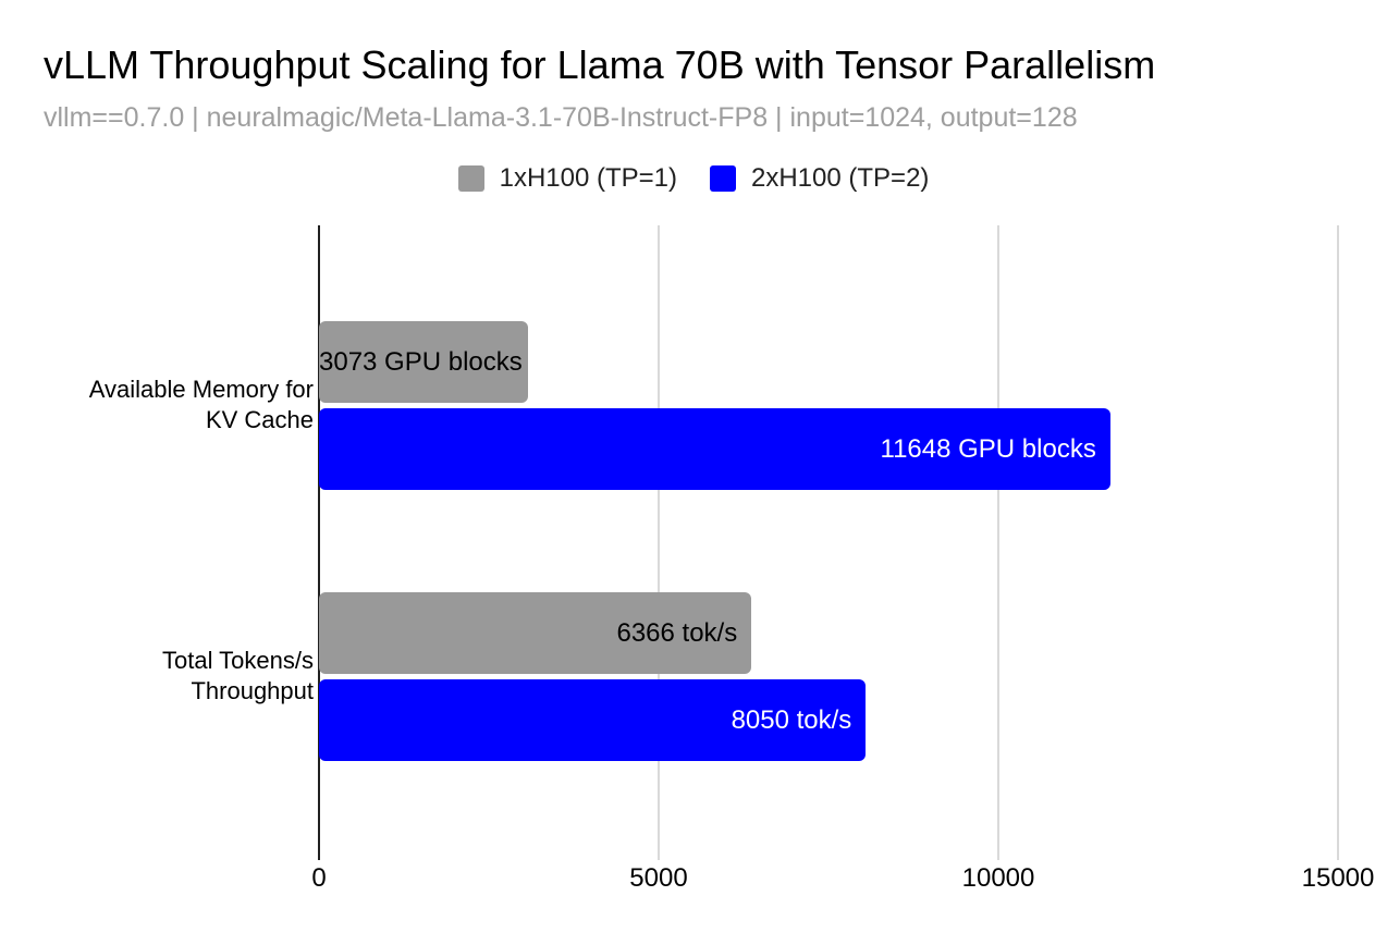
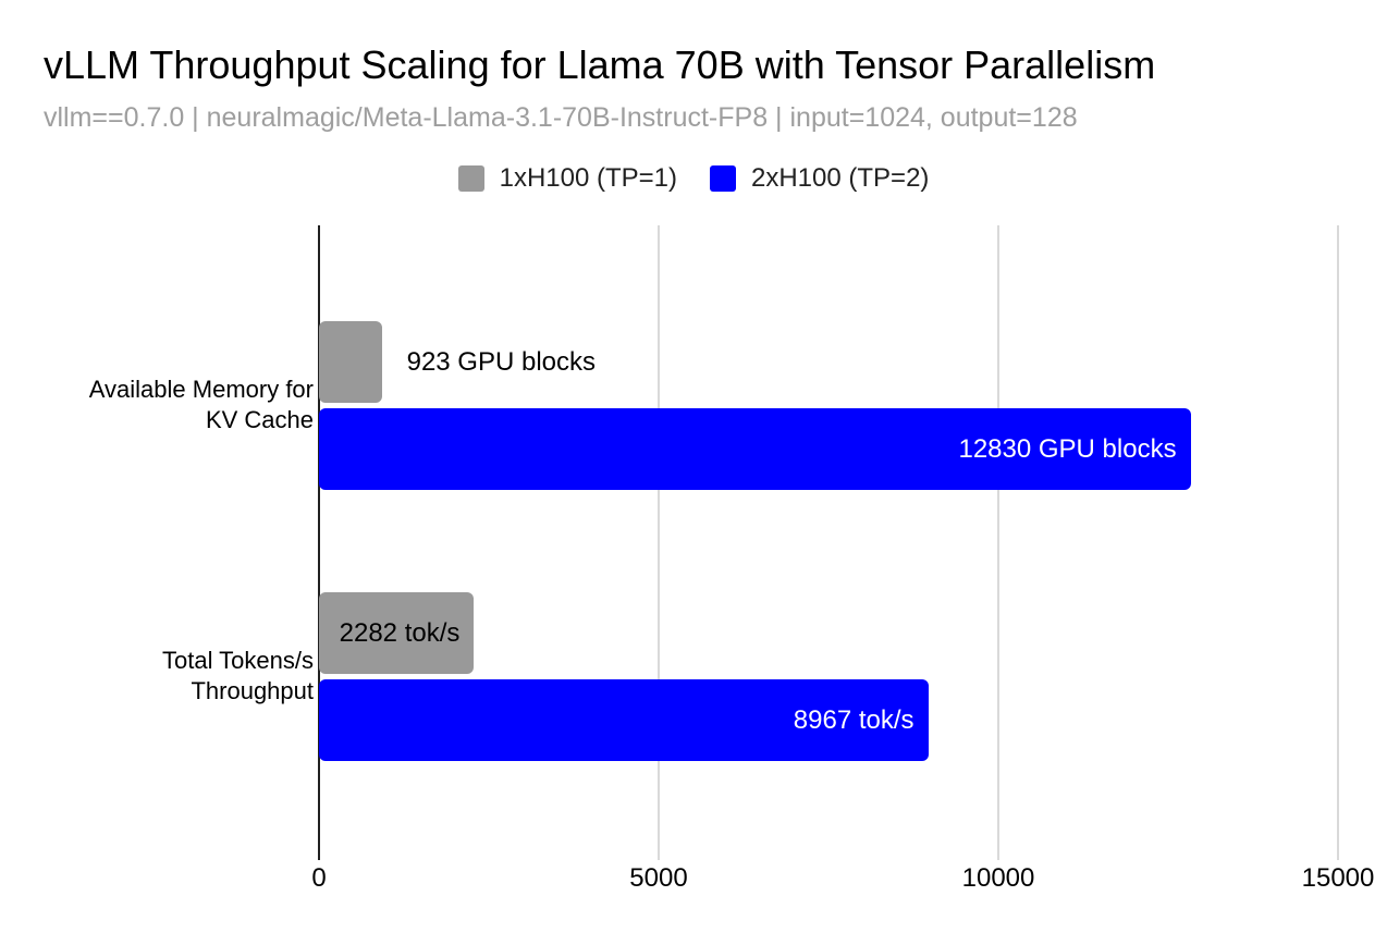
1xH100 (TP=1)/Available Memory for KV Cache: 3073 -> 923
2xH100 (TP=2)/Available Memory for KV Cache: 11648 -> 12830
1xH100 (TP=1)/Total Tokens/s Throughput: 6366 -> 2282
2xH100 (TP=2)/Total Tokens/s Throughput: 8050 -> 8967
